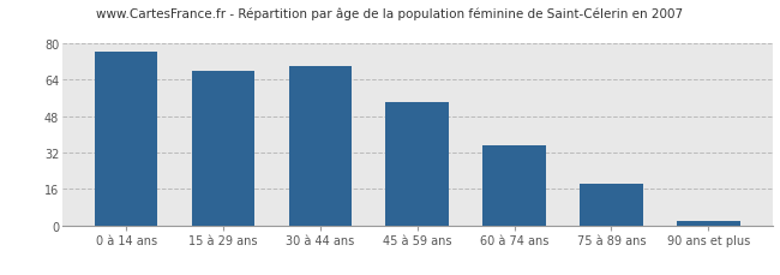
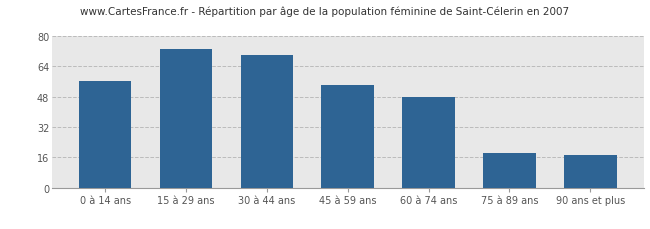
0 à 14 ans: 76 -> 56
15 à 29 ans: 68 -> 73
60 à 74 ans: 35 -> 48
90 ans et plus: 2 -> 17
